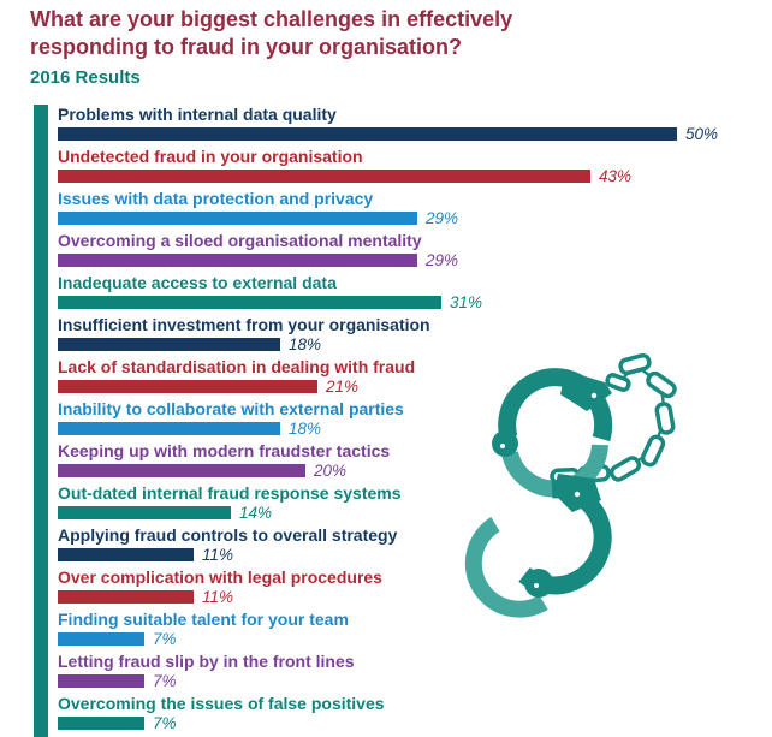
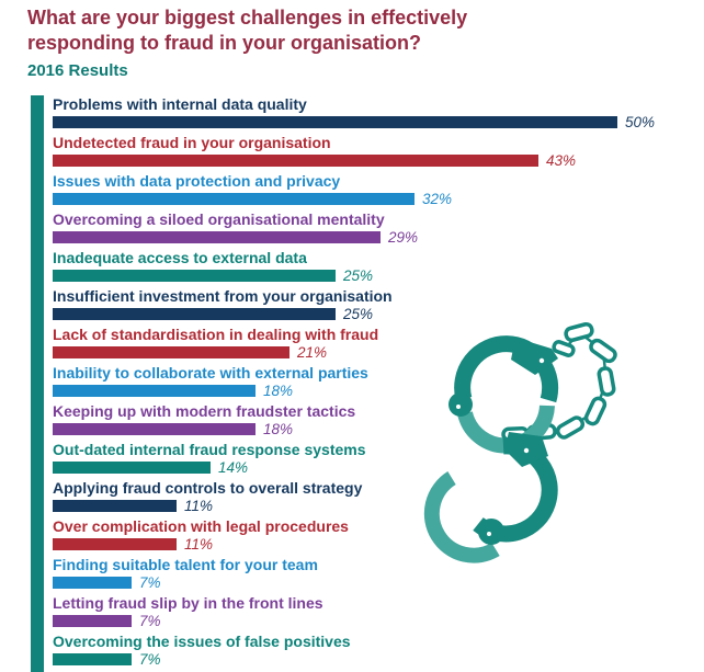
Issues with data protection and privacy: 29% -> 32%
Inadequate access to external data: 31% -> 25%
Insufficient investment from your organisation: 18% -> 25%
Keeping up with modern fraudster tactics: 20% -> 18%
